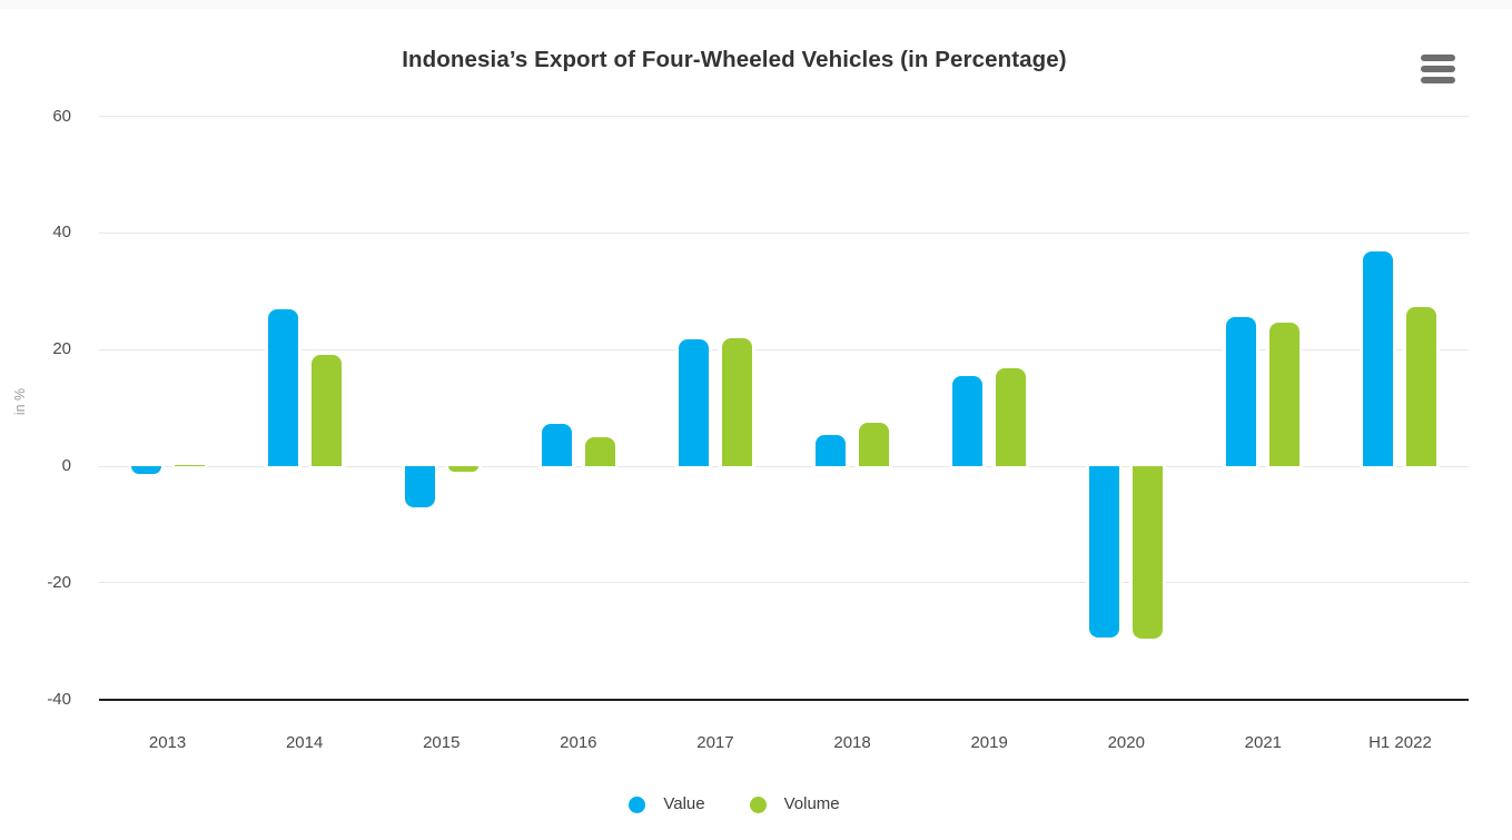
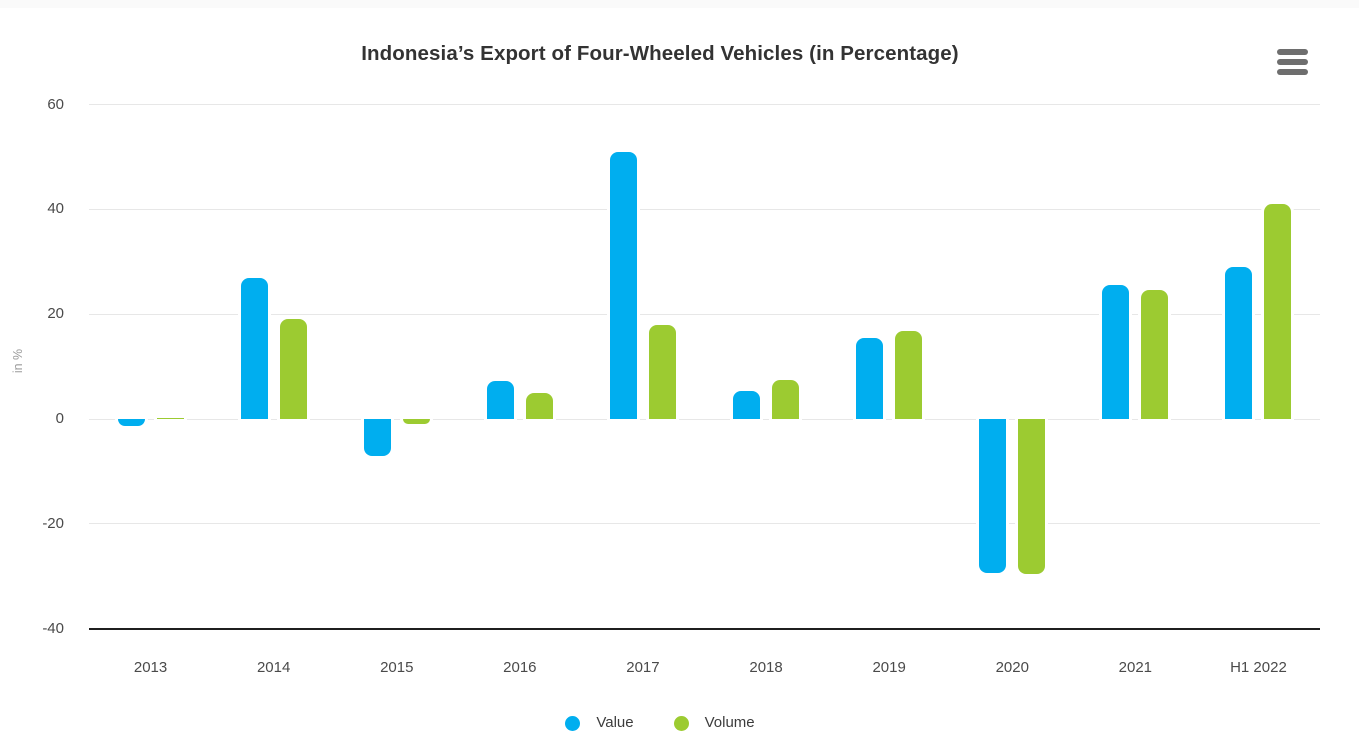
Value/2017: 22 -> 51
Volume/2017: 22 -> 18
Value/H1 2022: 37 -> 29
Volume/H1 2022: 27 -> 41
